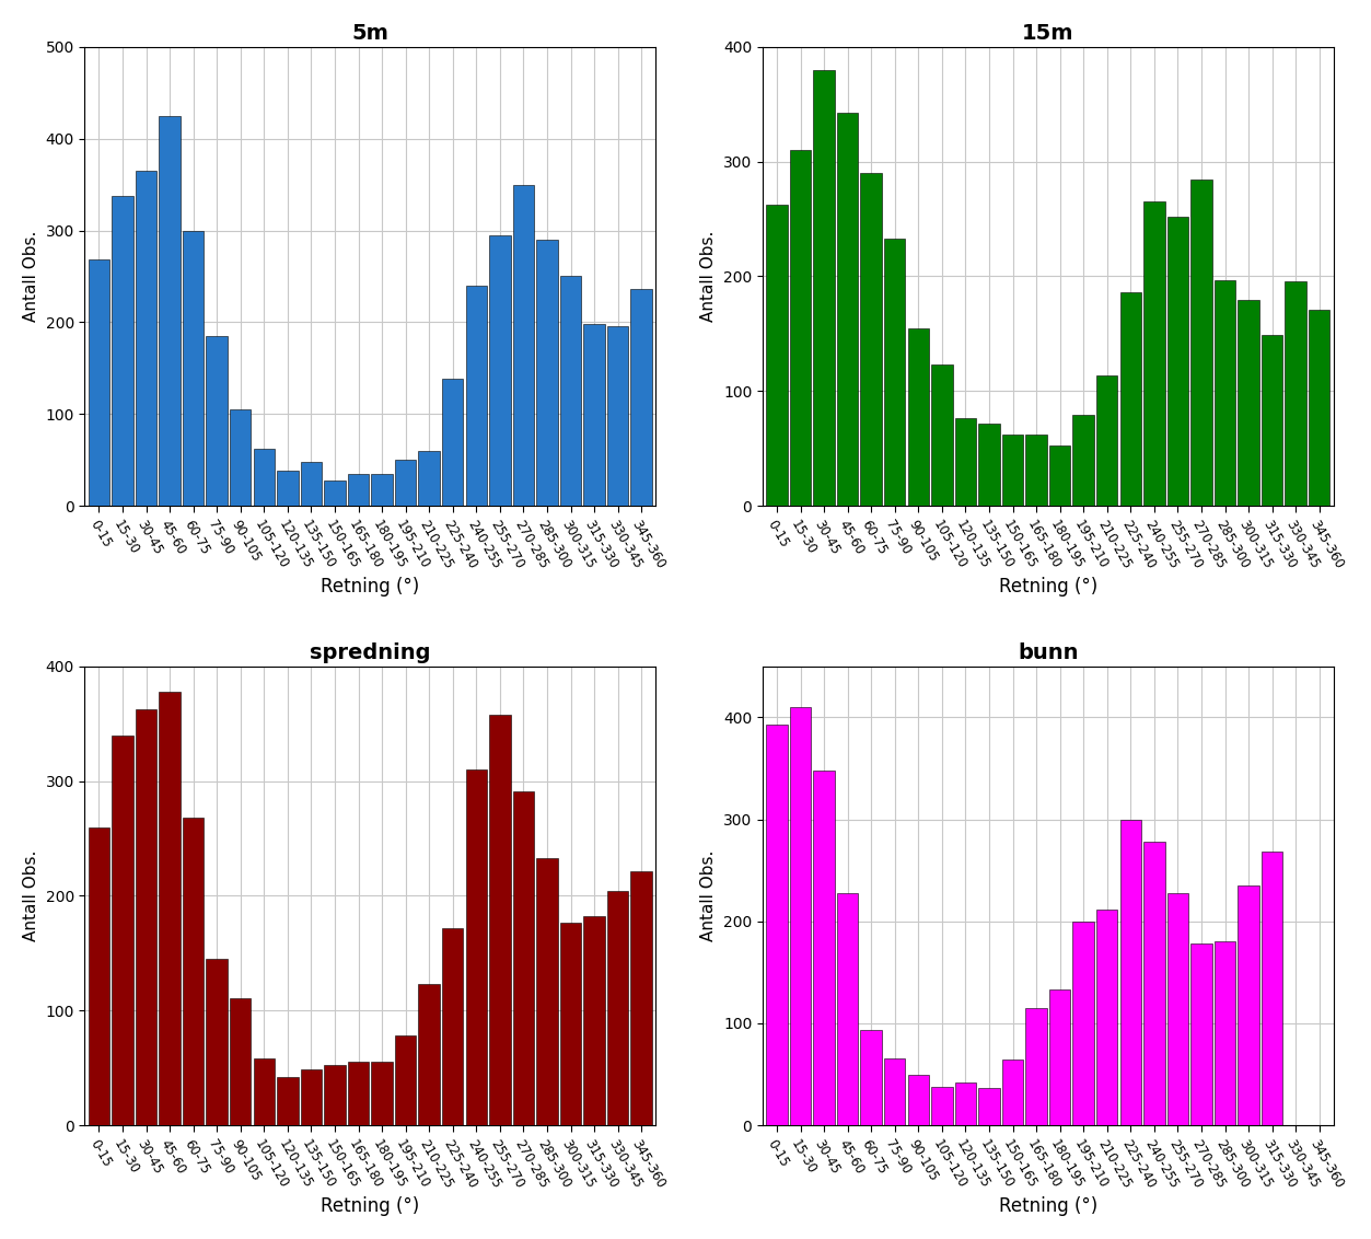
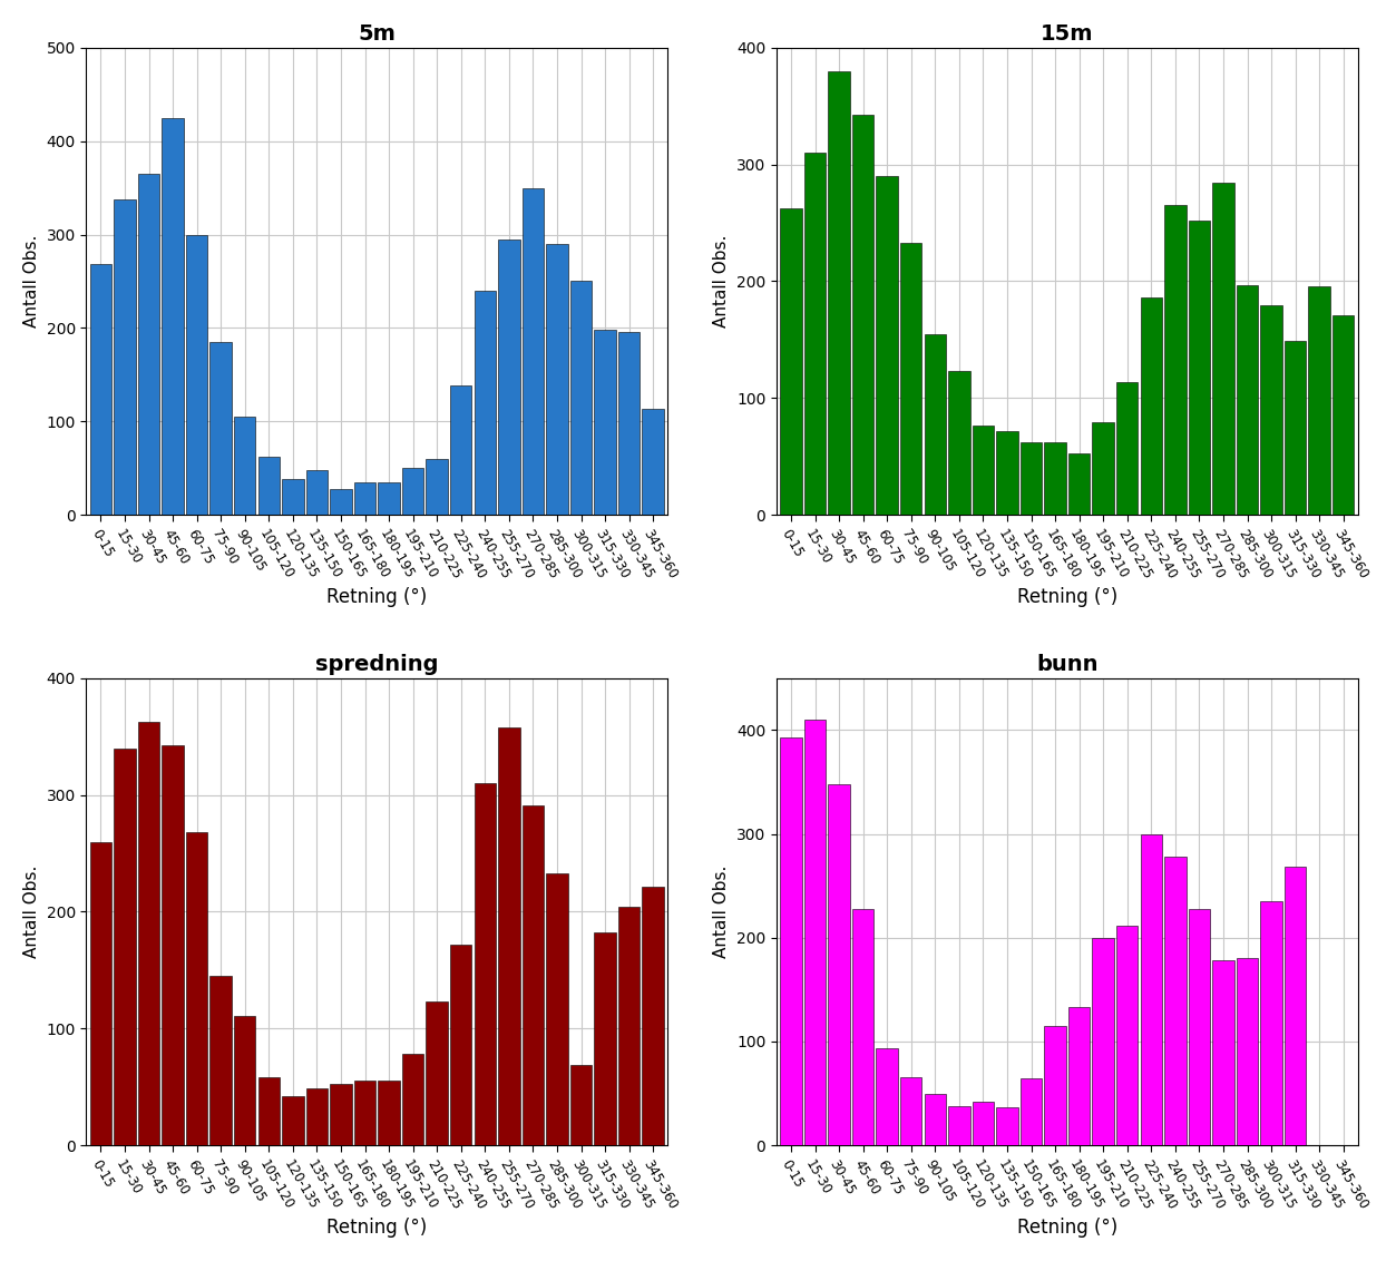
5m/345-360: 236 -> 114
spredning/45-60: 378 -> 343
spredning/300-315: 177 -> 69
